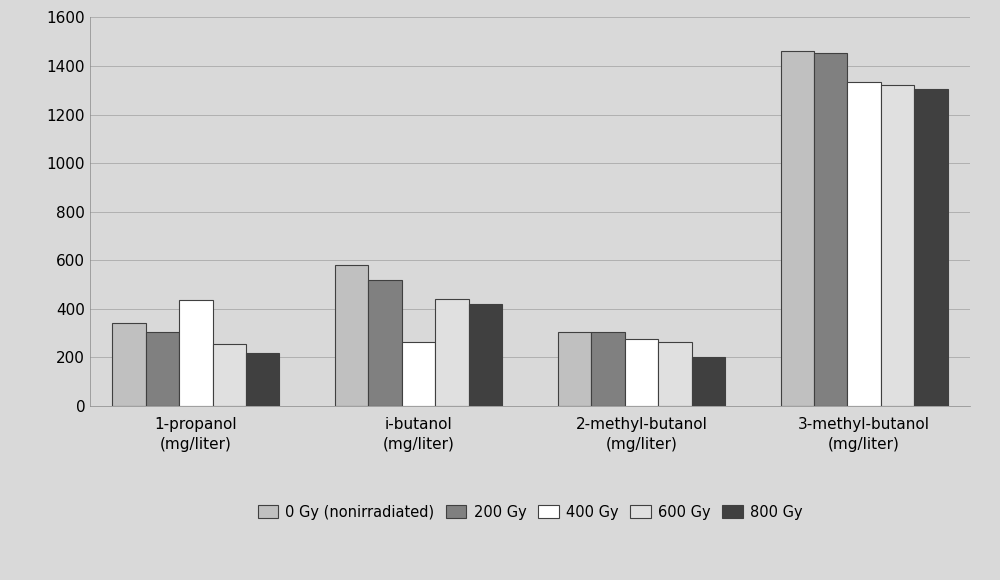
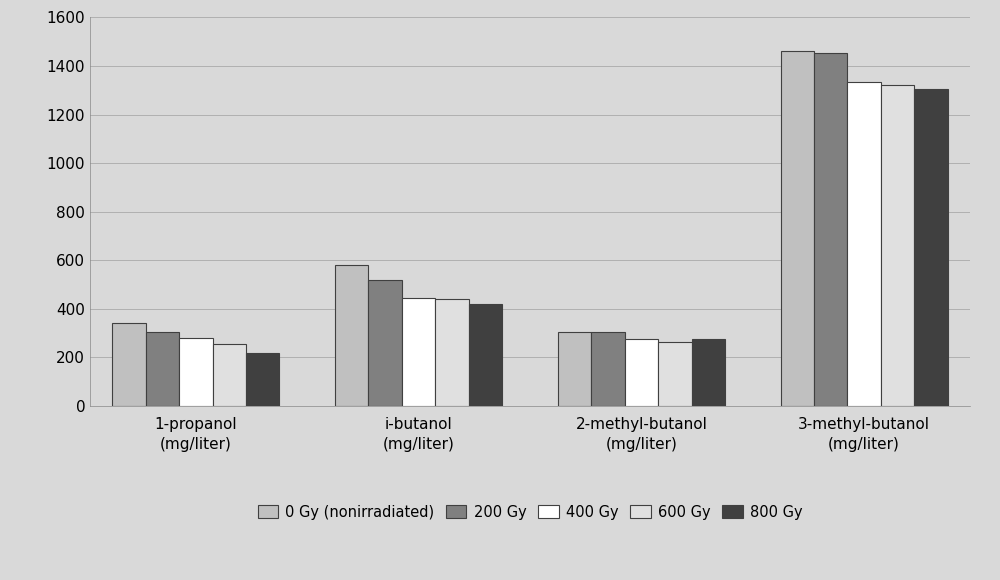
400 Gy/1-propanol (mg/liter): 435 -> 280
400 Gy/i-butanol (mg/liter): 265 -> 445
800 Gy/2-methyl-butanol (mg/liter): 200 -> 275
